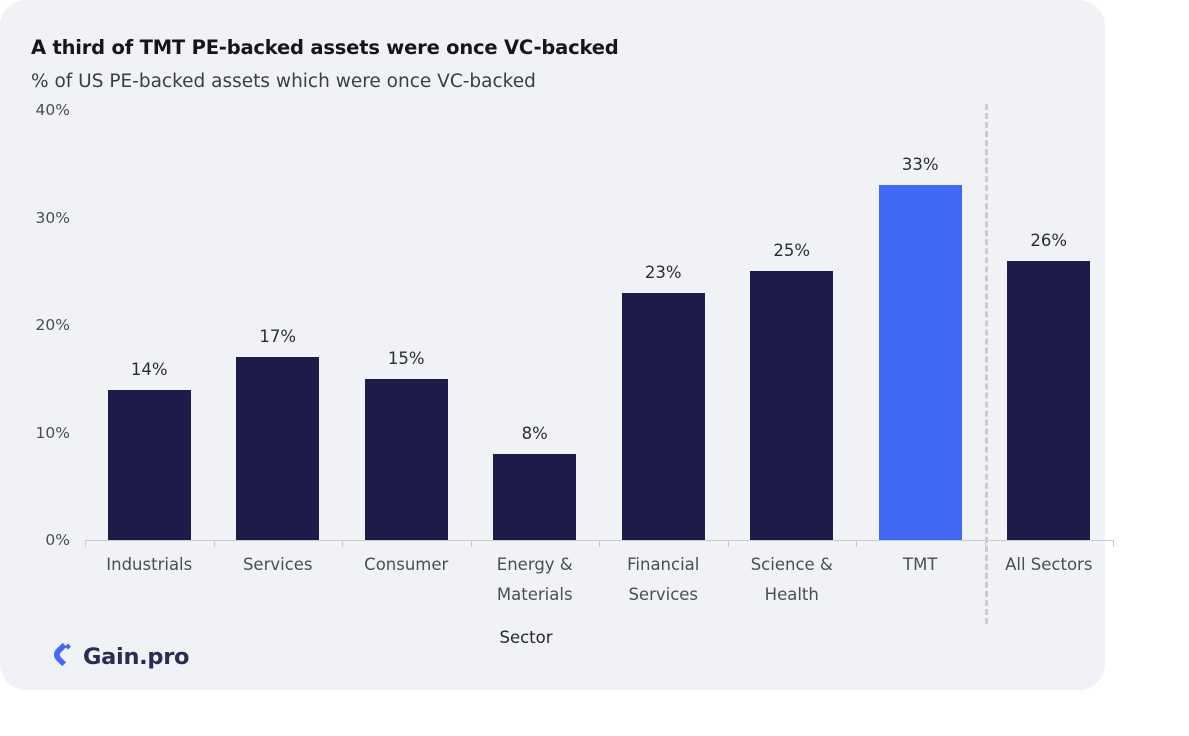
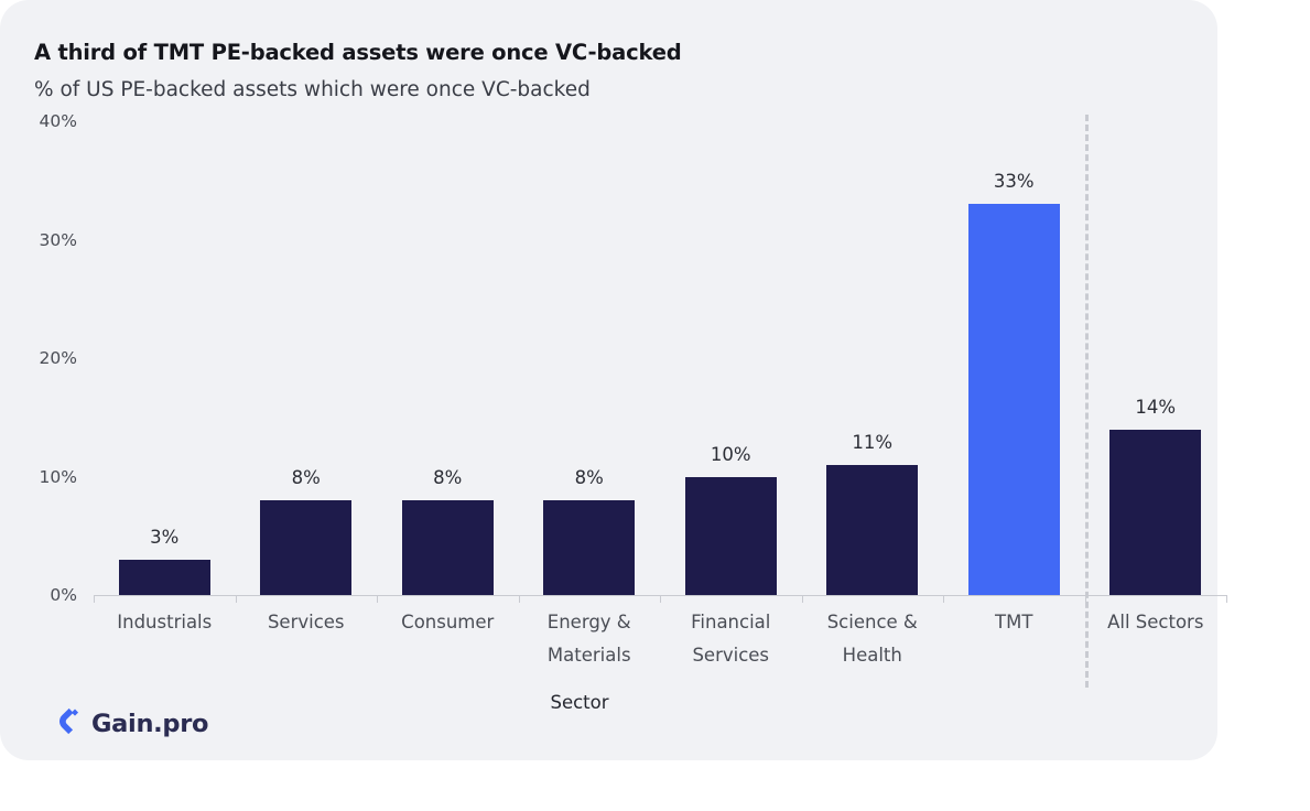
Industrials: 14% -> 3%
Services: 17% -> 8%
Consumer: 15% -> 8%
Financial Services: 23% -> 10%
Science & Health: 25% -> 11%
All Sectors: 26% -> 14%
